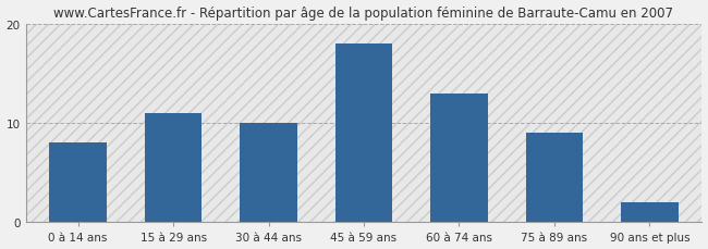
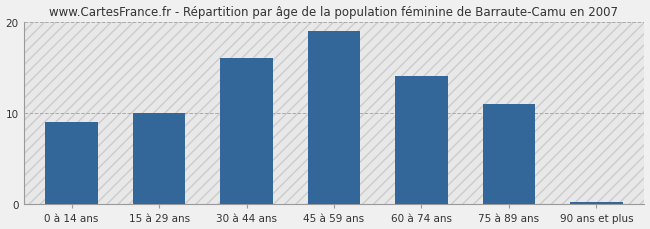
0 à 14 ans: 8.0 -> 9.0
15 à 29 ans: 11.0 -> 10.0
30 à 44 ans: 10.0 -> 16.0
45 à 59 ans: 18.0 -> 19.0
60 à 74 ans: 13.0 -> 14.0
75 à 89 ans: 9.0 -> 11.0
90 ans et plus: 2.0 -> 0.3
